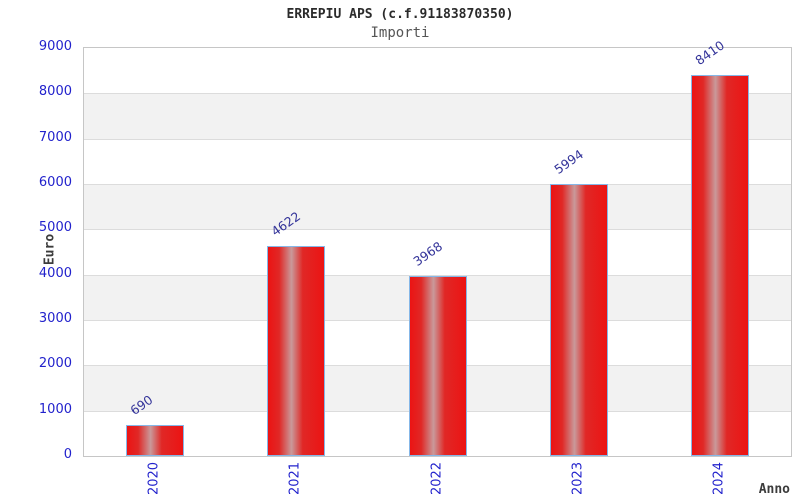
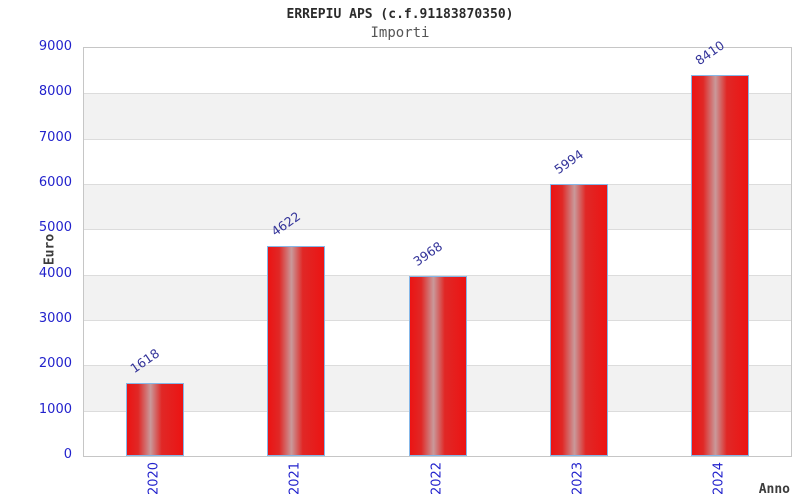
2020: 690 -> 1618
